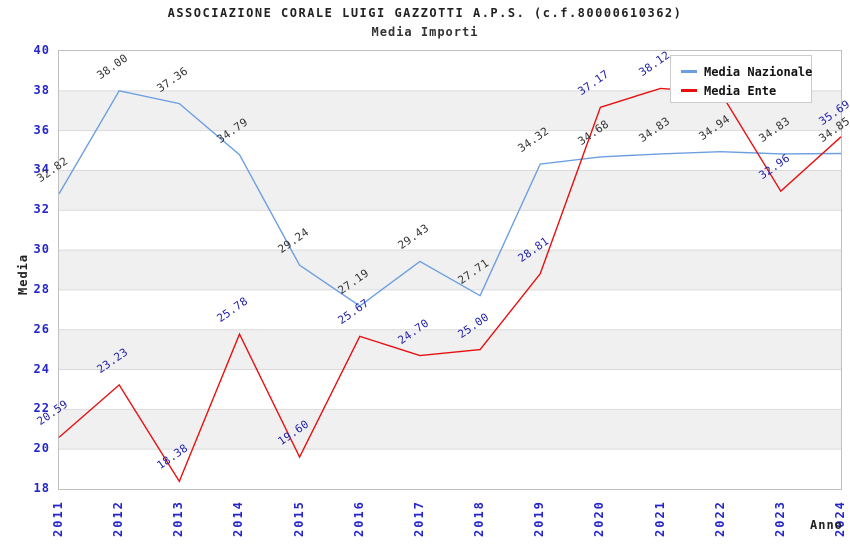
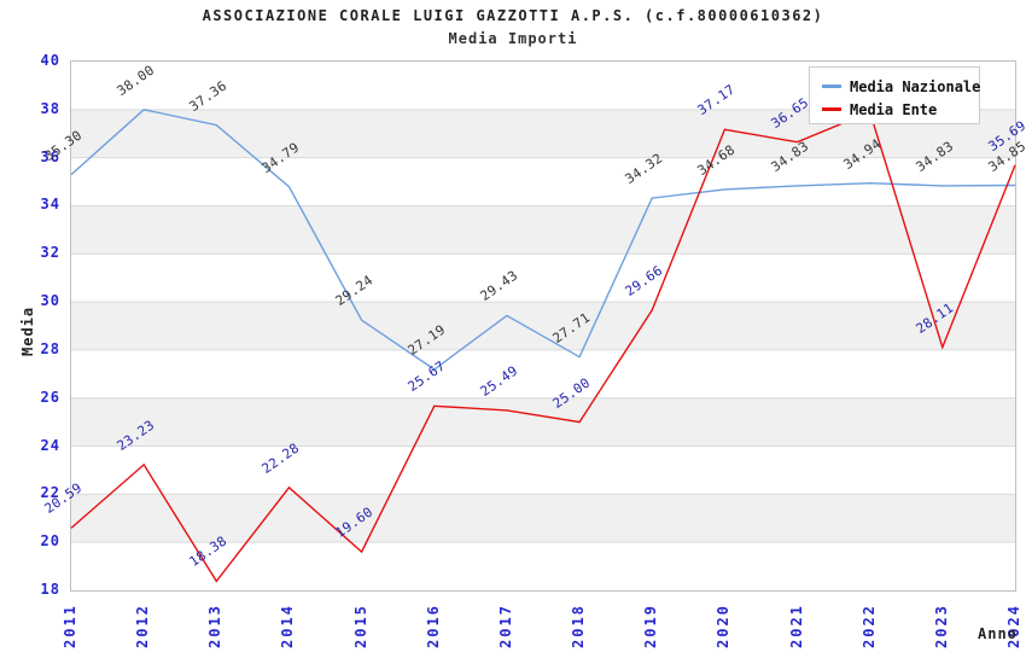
Media Nazionale/2011: 32.82 -> 35.30
Media Ente/2014: 25.78 -> 22.28
Media Ente/2017: 24.70 -> 25.49
Media Ente/2019: 28.81 -> 29.66
Media Ente/2021: 38.12 -> 36.65
Media Ente/2023: 32.96 -> 28.11
